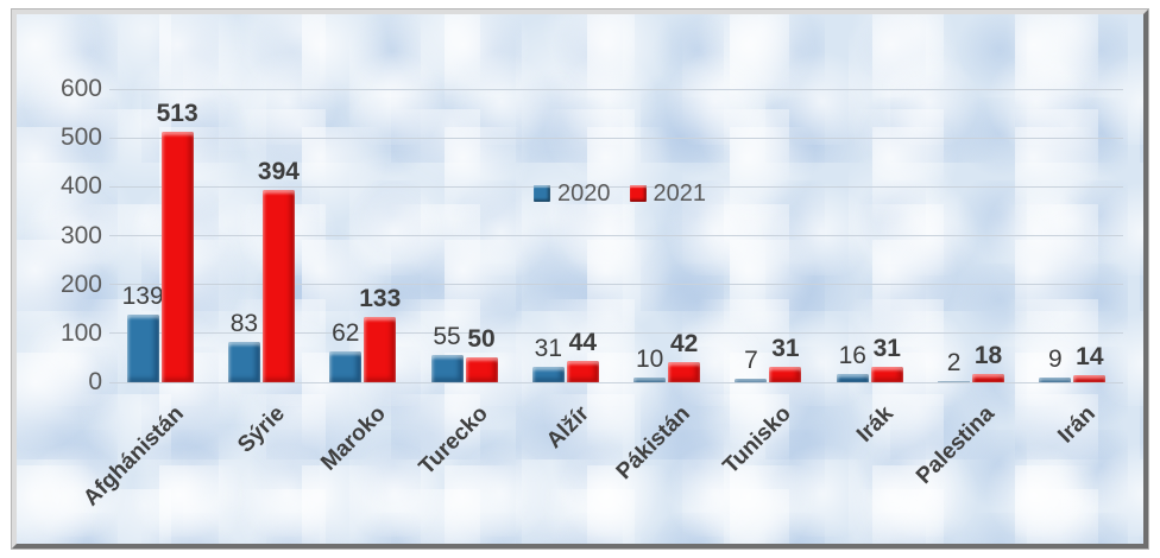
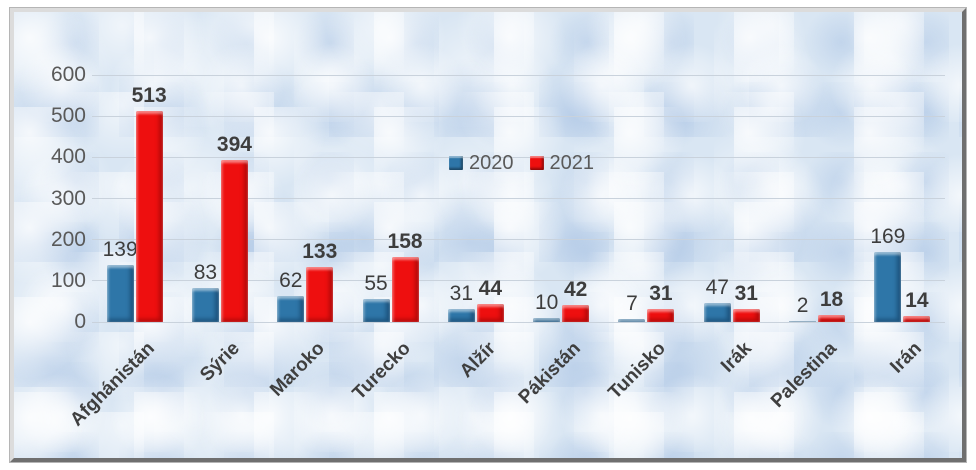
2021/Turecko: 50 -> 158
2020/Irák: 16 -> 47
2020/Irán: 9 -> 169
